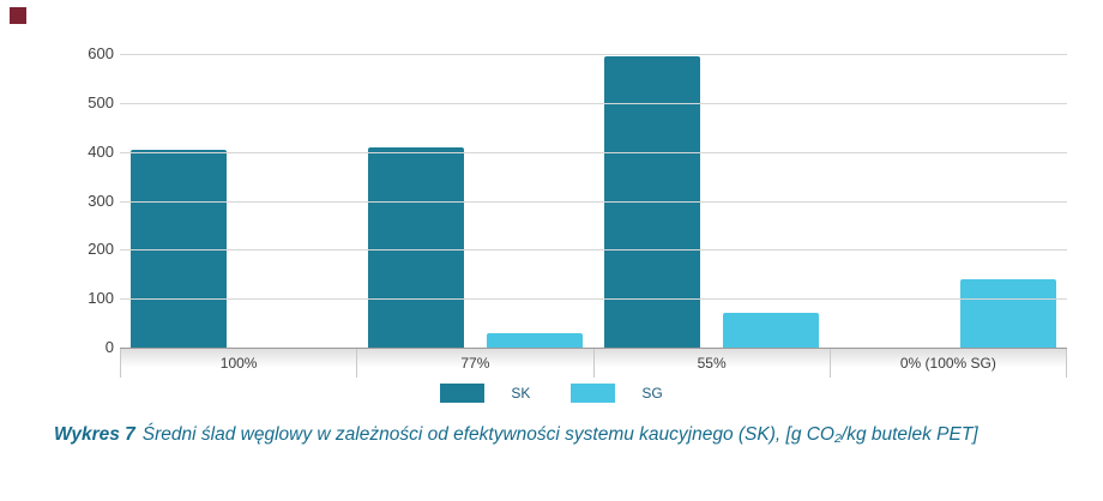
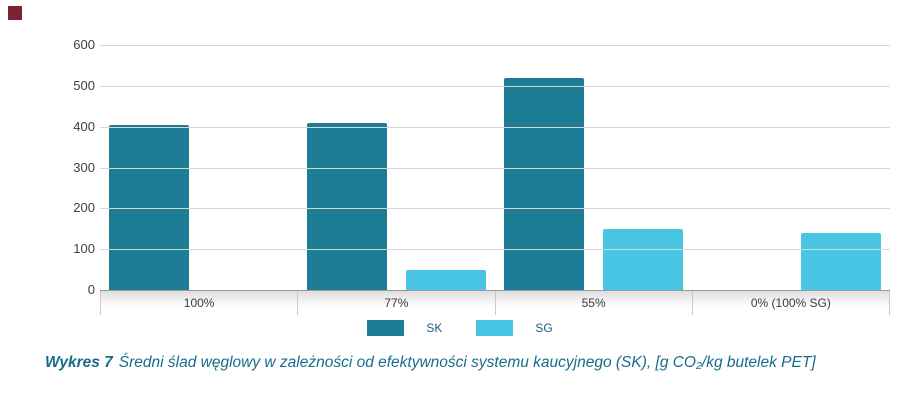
SG/77%: 30 -> 50
SK/55%: 600 -> 520
SG/55%: 70 -> 150
